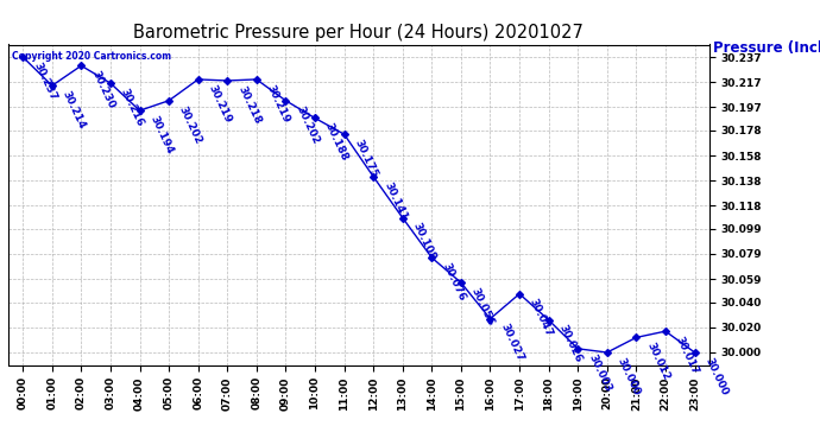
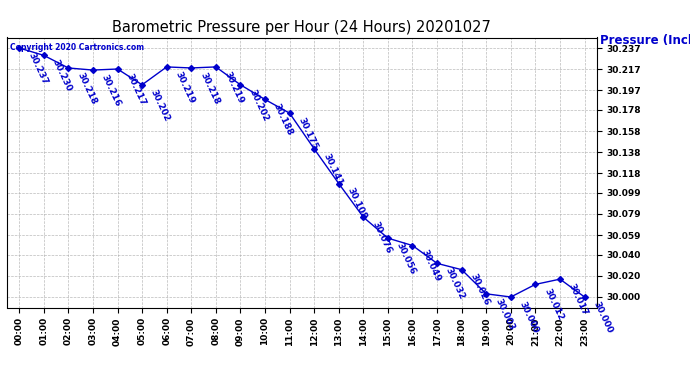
01:00: 30.214 -> 30.230
02:00: 30.230 -> 30.218
04:00: 30.194 -> 30.217
16:00: 30.027 -> 30.049
17:00: 30.047 -> 30.032
